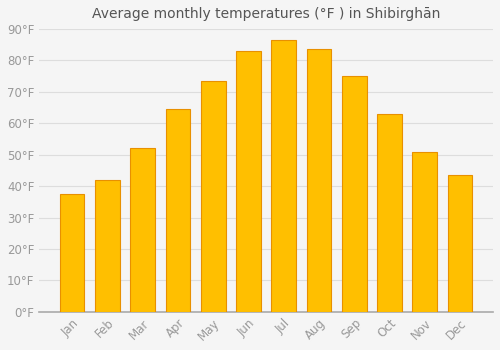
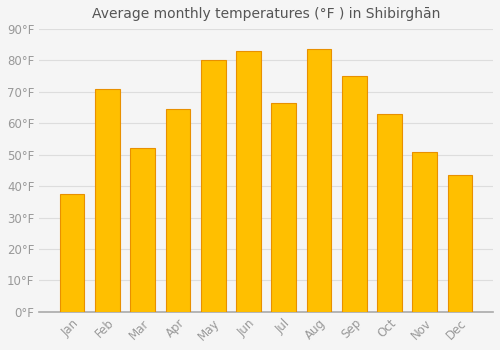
Feb: 42.0°F -> 71.0°F
May: 73.5°F -> 80.0°F
Jul: 86.5°F -> 66.5°F
